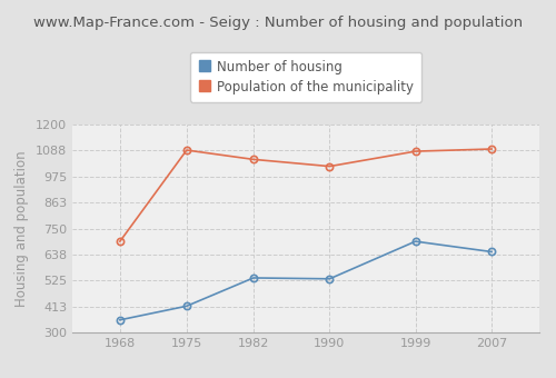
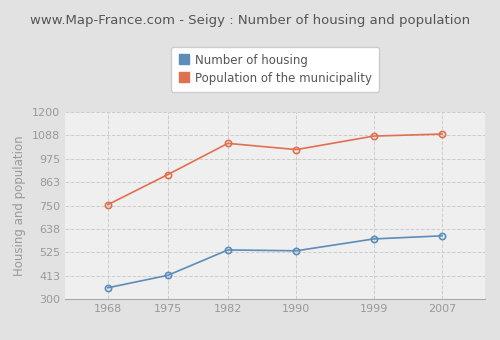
Population of the municipality/1968: 695 -> 755
Population of the municipality/1975: 1090 -> 900
Number of housing/1999: 695 -> 590
Number of housing/2007: 650 -> 605
